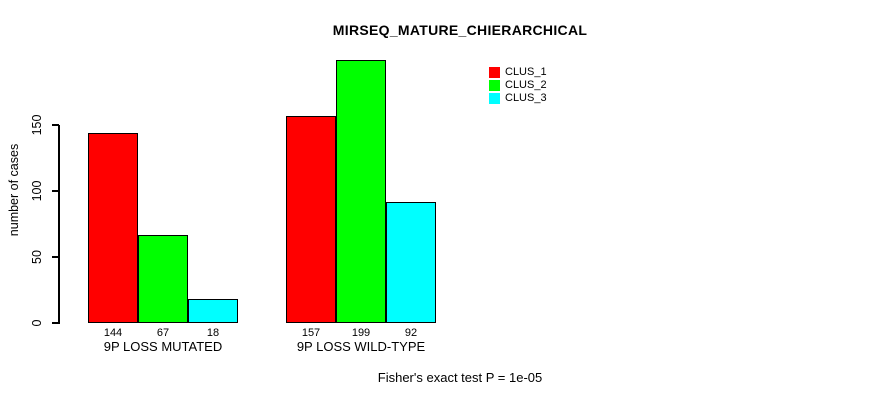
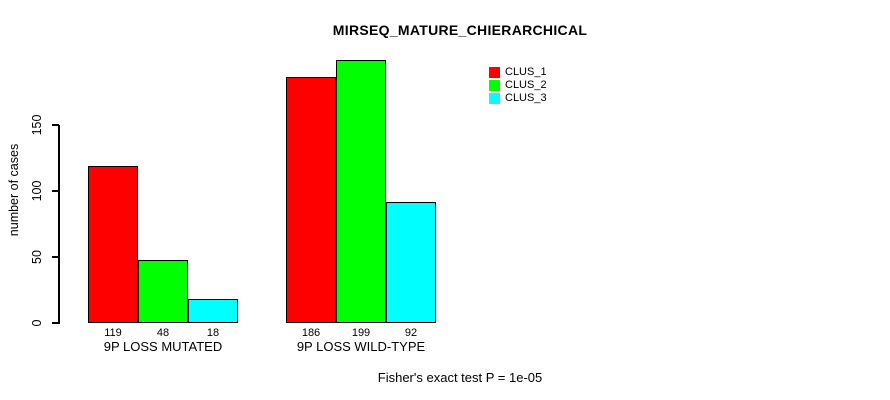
CLUS_1/9P LOSS MUTATED: 144 -> 119
CLUS_2/9P LOSS MUTATED: 67 -> 48
CLUS_1/9P LOSS WILD-TYPE: 157 -> 186
